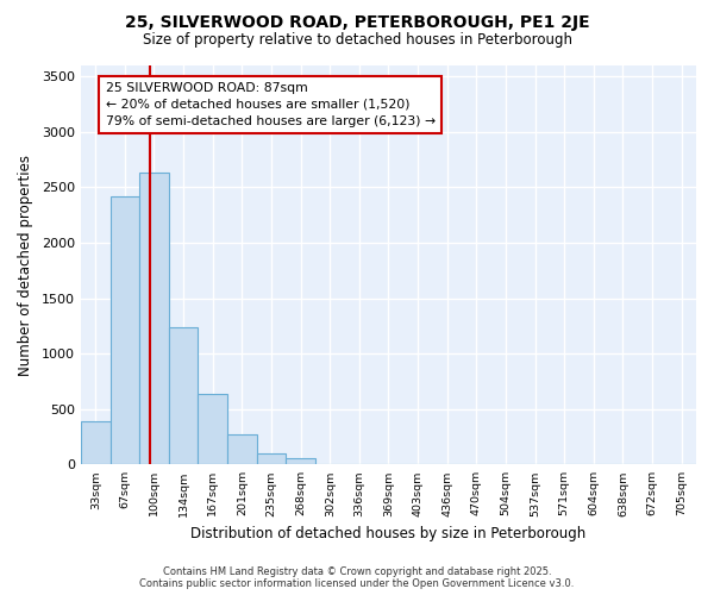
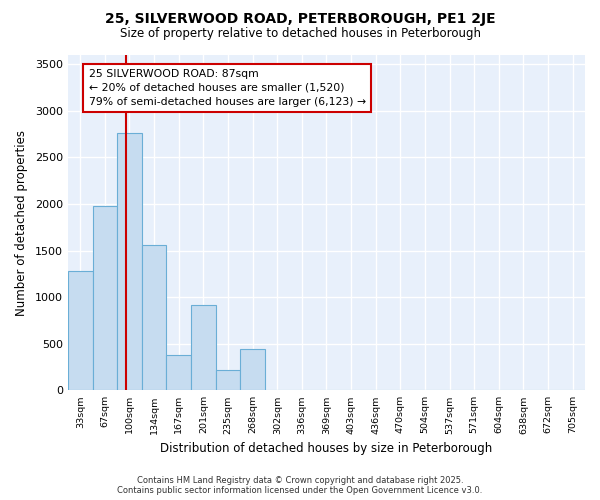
33sqm: 390 -> 1280
67sqm: 2420 -> 1980
100sqm: 2630 -> 2760
134sqm: 1240 -> 1560
167sqm: 640 -> 380
201sqm: 270 -> 920
235sqm: 100 -> 220
268sqm: 60 -> 440
